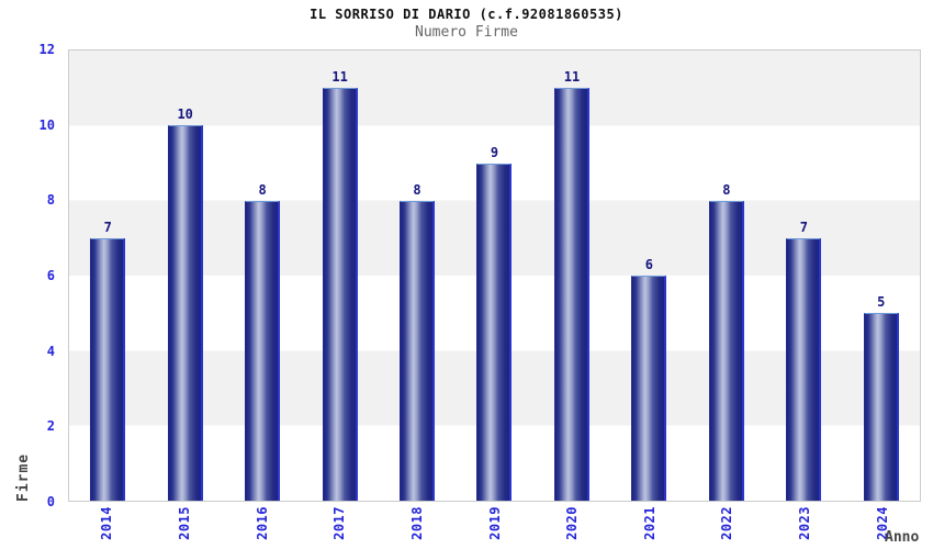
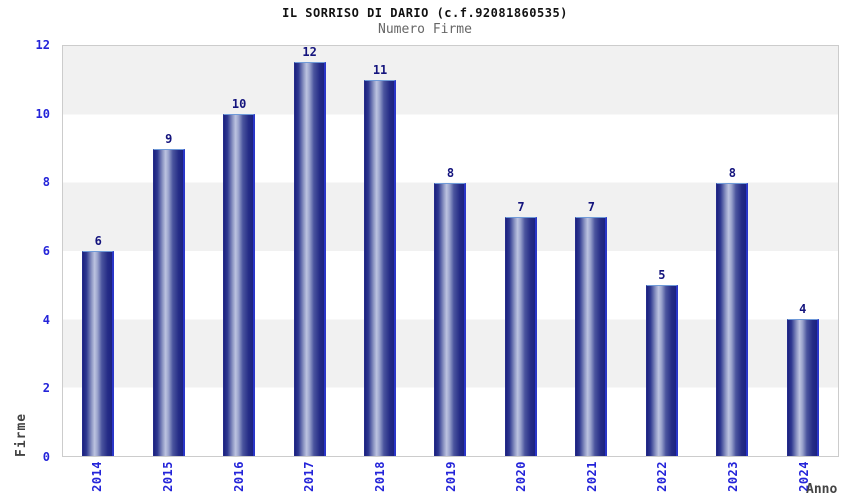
2014: 7 -> 6
2015: 10 -> 9
2016: 8 -> 10
2017: 11 -> 12
2018: 8 -> 11
2019: 9 -> 8
2020: 11 -> 7
2021: 6 -> 7
2022: 8 -> 5
2023: 7 -> 8
2024: 5 -> 4
